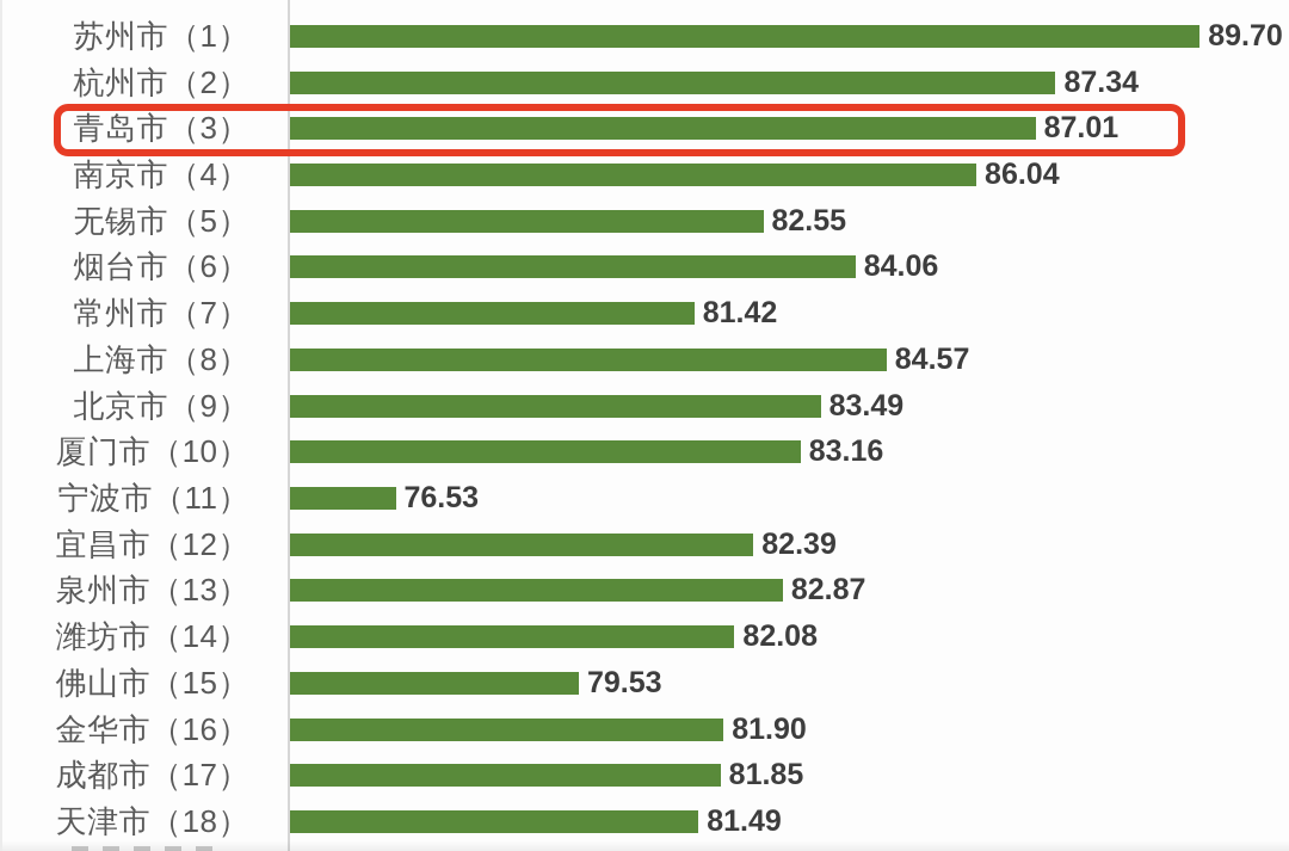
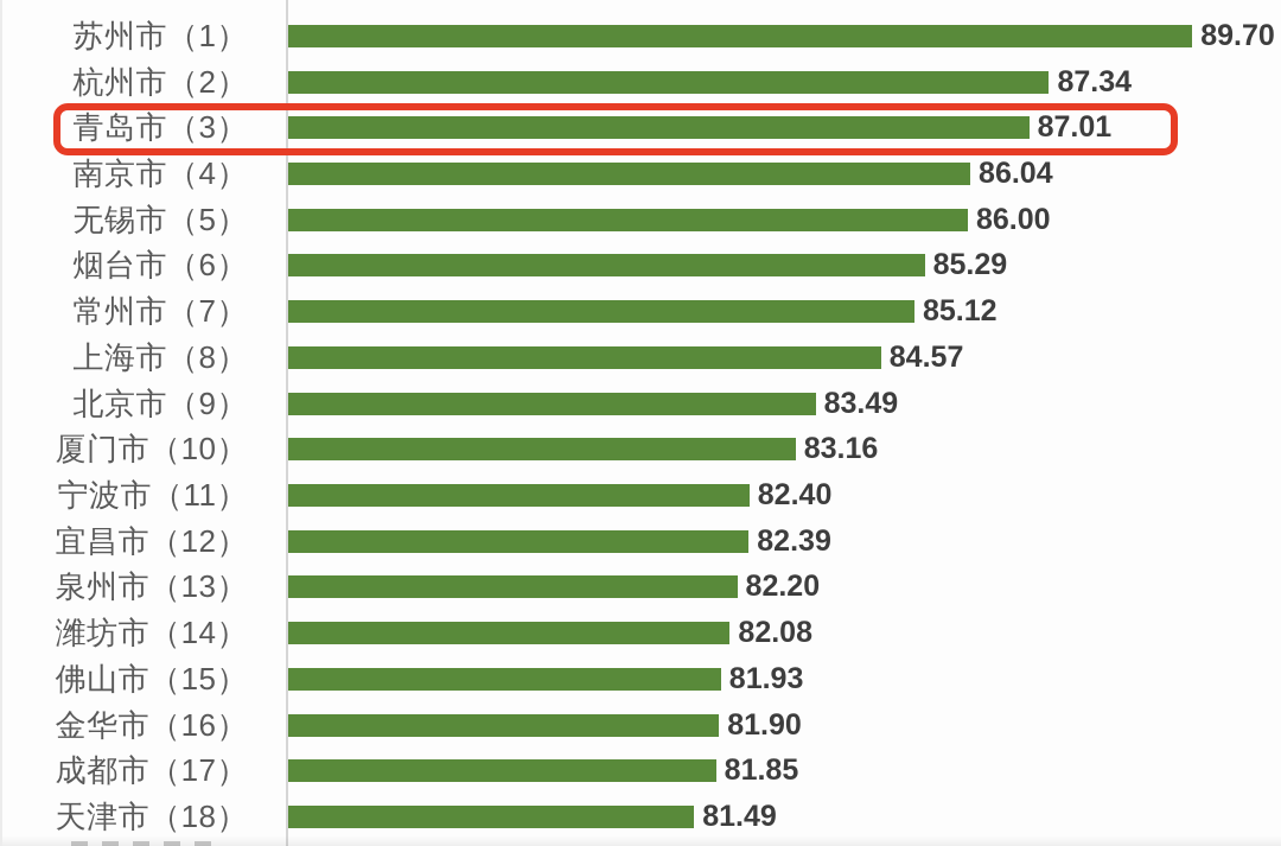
无锡市（5）: 82.55 -> 86.00
烟台市（6）: 84.06 -> 85.29
常州市（7）: 81.42 -> 85.12
宁波市（11）: 76.53 -> 82.40
泉州市（13）: 82.87 -> 82.20
佛山市（15）: 79.53 -> 81.93
